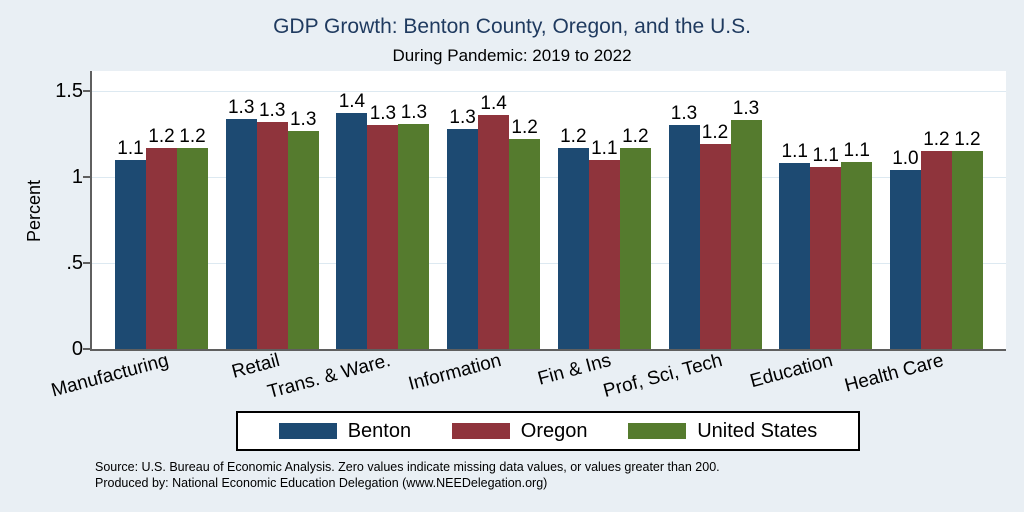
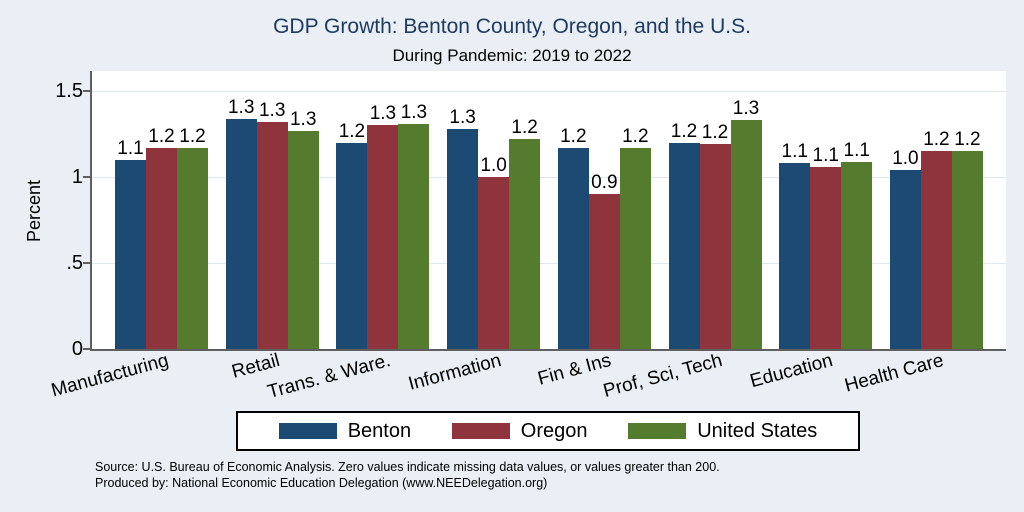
Benton/Trans. & Ware.: 1.4 -> 1.2
Oregon/Information: 1.4 -> 1.0
Oregon/Fin & Ins: 1.1 -> 0.9
Benton/Prof, Sci, Tech: 1.3 -> 1.2
